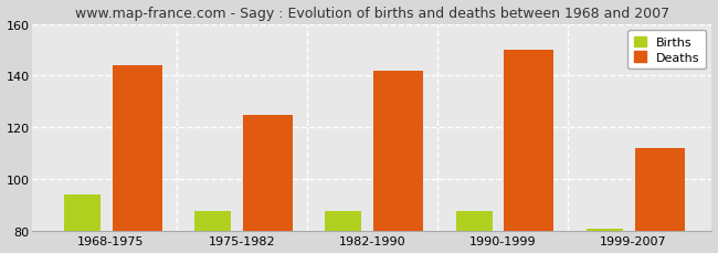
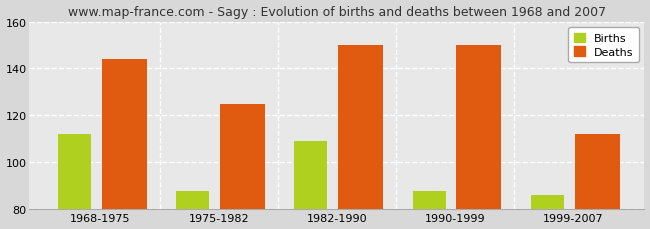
Births/1968-1975: 94 -> 112
Births/1982-1990: 88 -> 109
Deaths/1982-1990: 142 -> 150
Births/1999-2007: 81 -> 86
